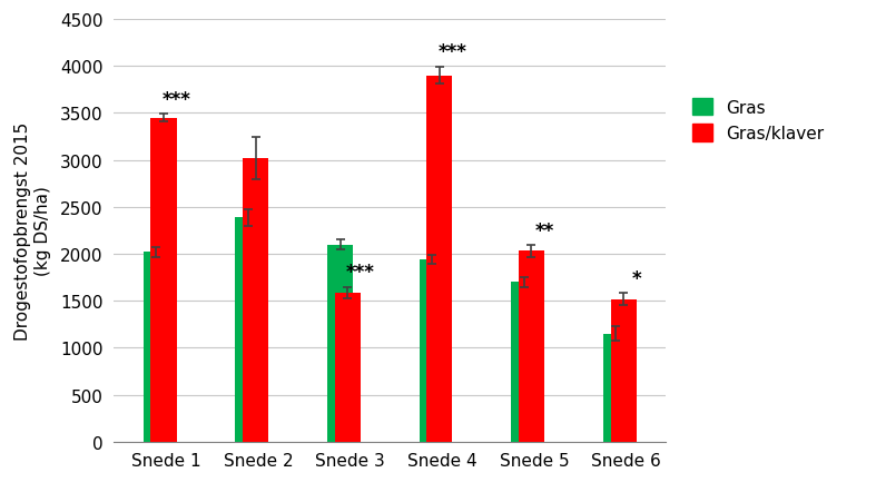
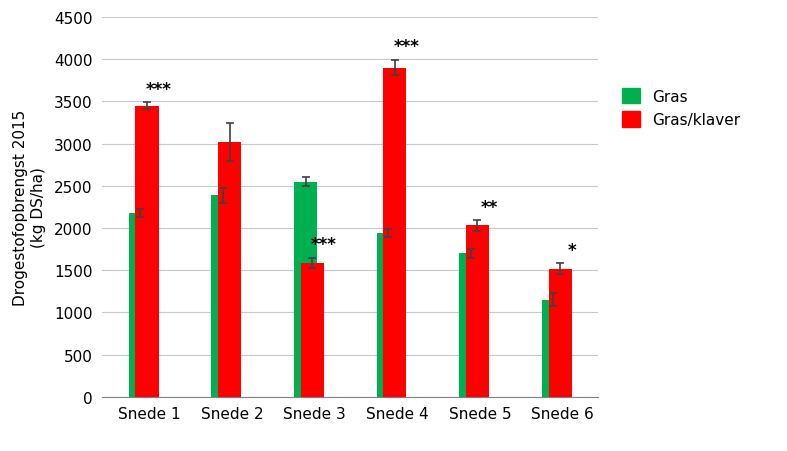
Gras/Snede 1: 2020 -> 2180
Gras/Snede 3: 2100 -> 2550
